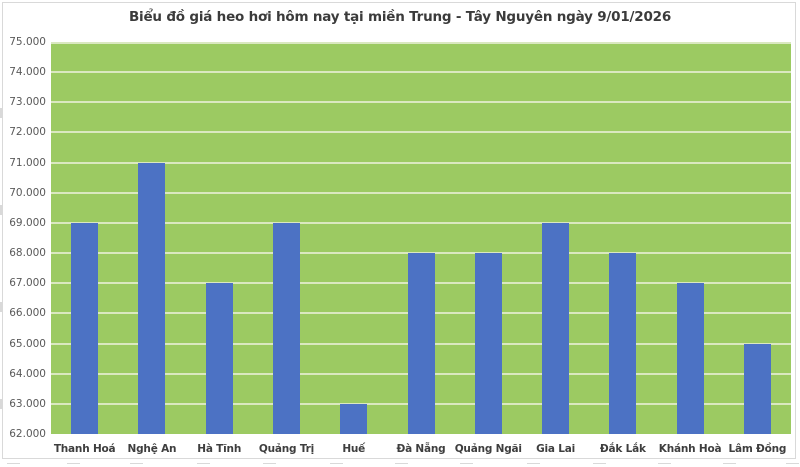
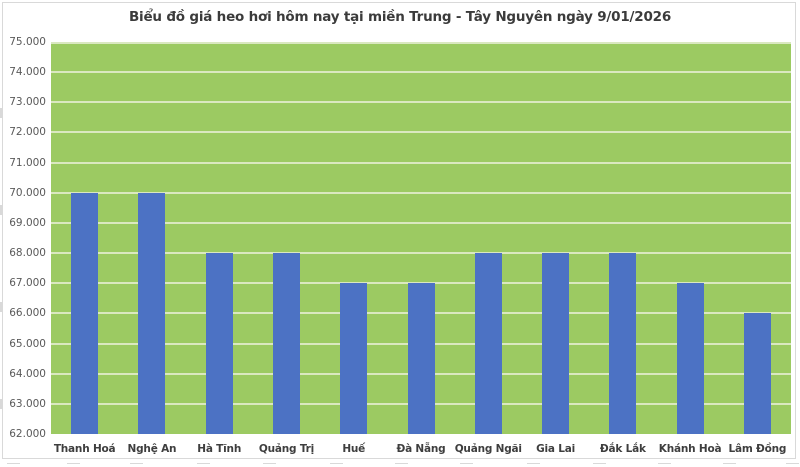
Thanh Hoá: 69000 -> 70000
Nghệ An: 71000 -> 70000
Hà Tĩnh: 67000 -> 68000
Quảng Trị: 69000 -> 68000
Huế: 63000 -> 67000
Đà Nẵng: 68000 -> 67000
Gia Lai: 69000 -> 68000
Lâm Đồng: 65000 -> 66000
